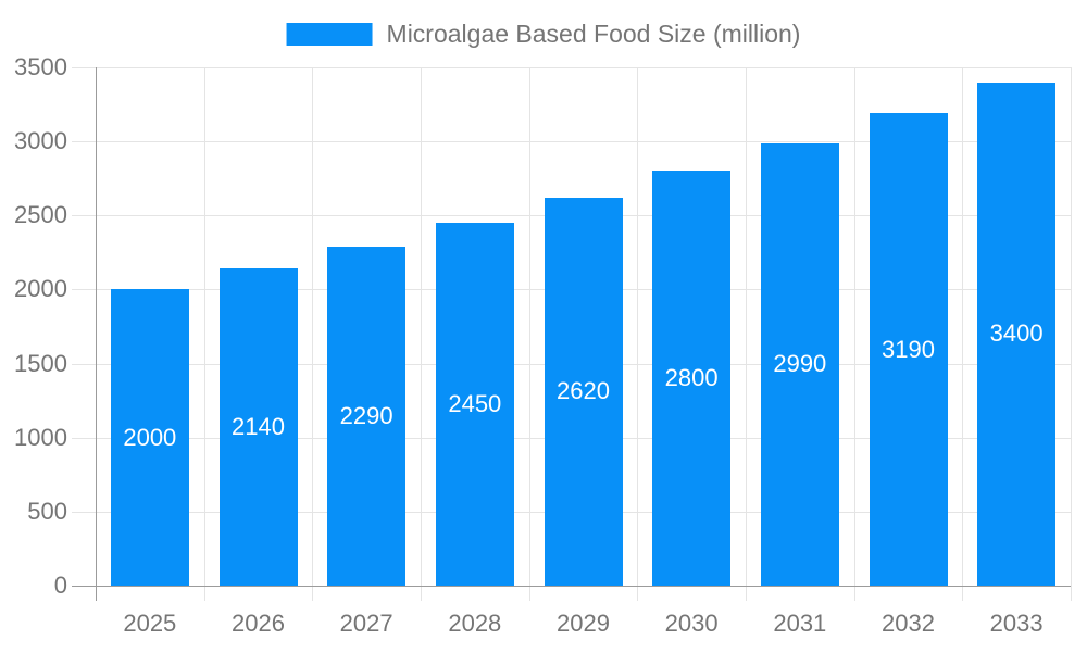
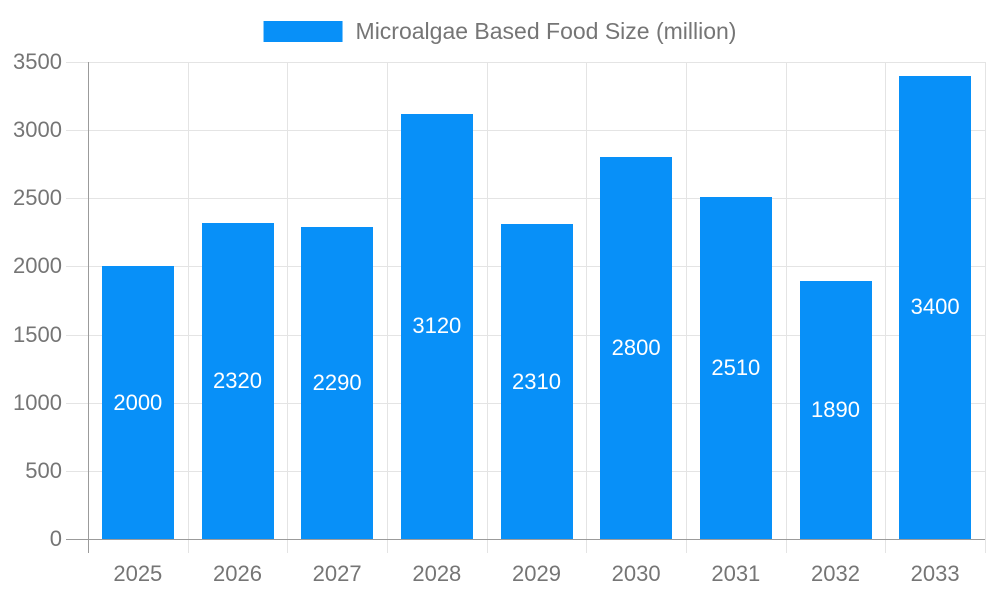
2026: 2140 -> 2320
2028: 2450 -> 3120
2029: 2620 -> 2310
2031: 2990 -> 2510
2032: 3190 -> 1890
